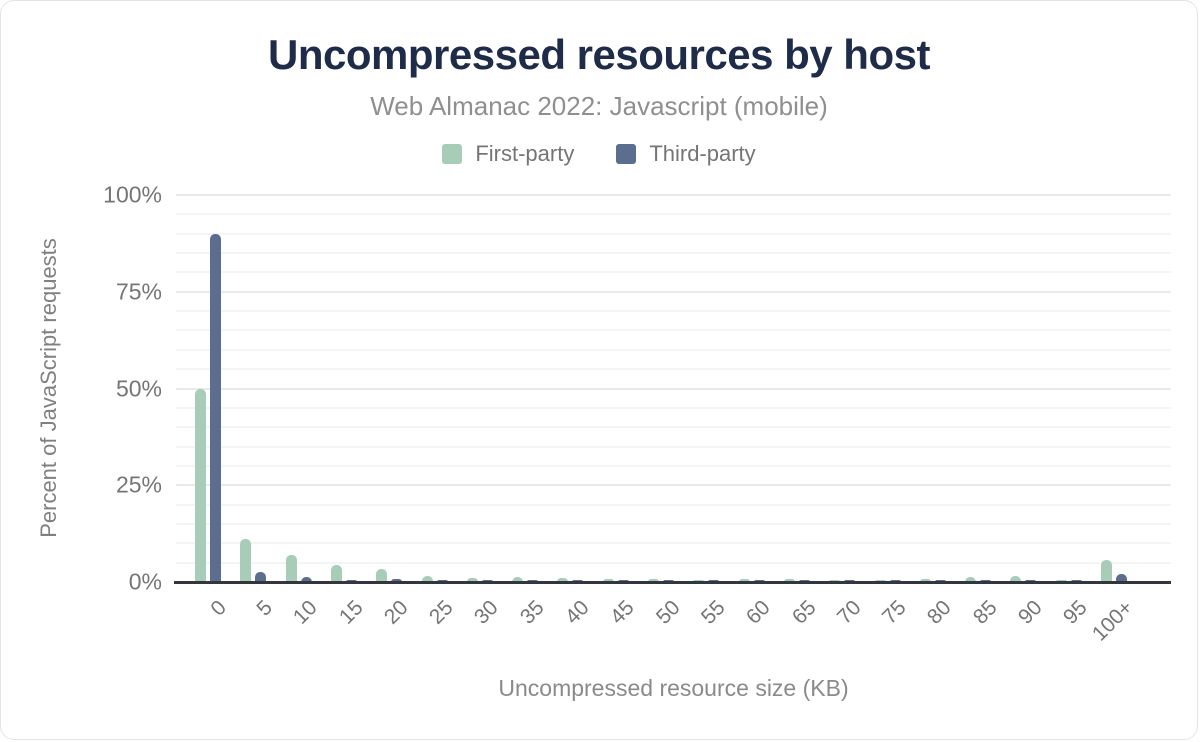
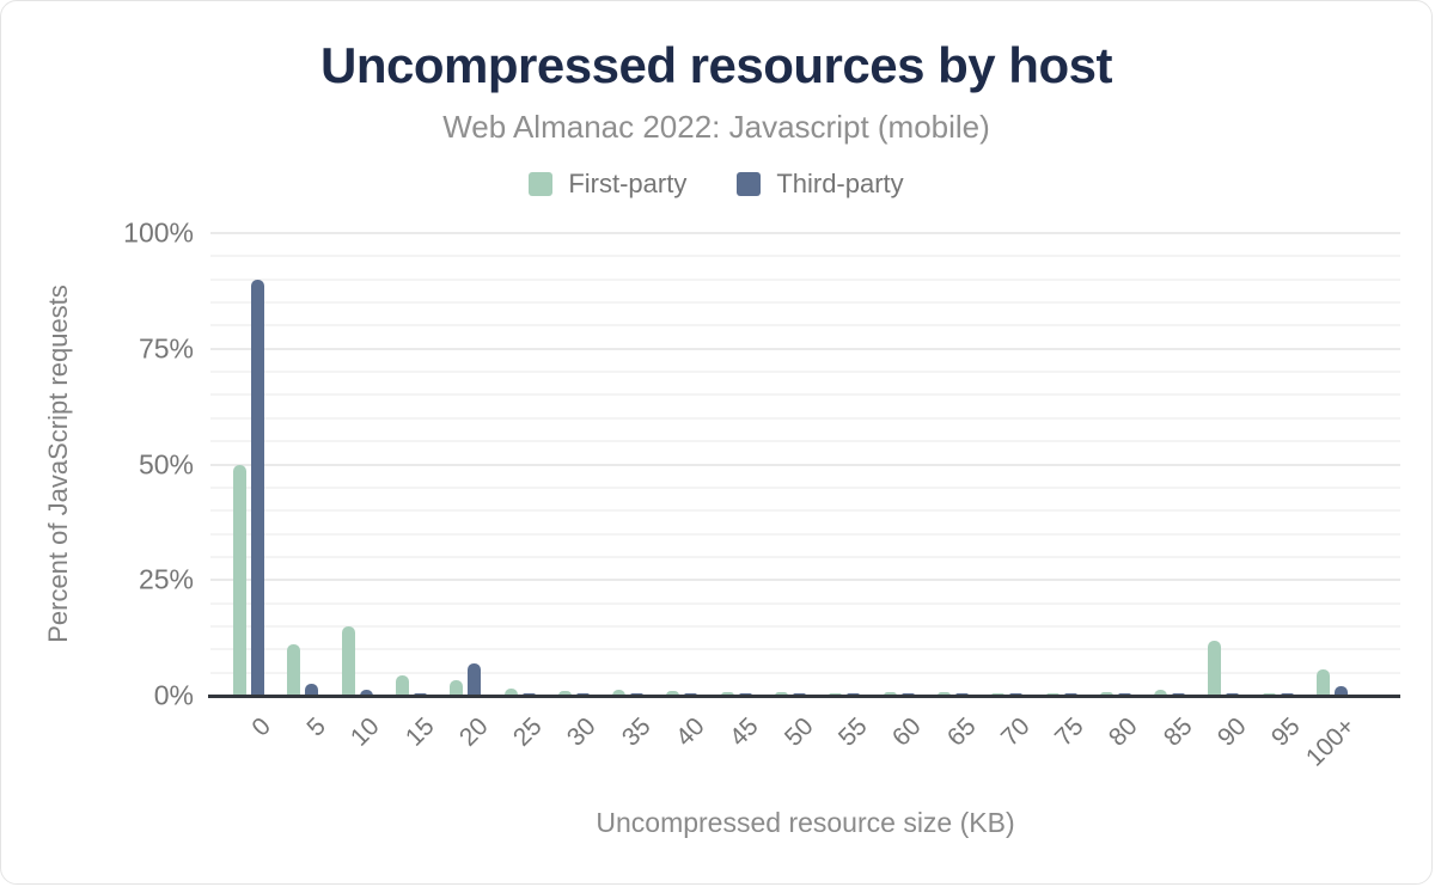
First-party/10: 7% -> 15%
Third-party/20: 1% -> 7%
First-party/90: 2% -> 12%
